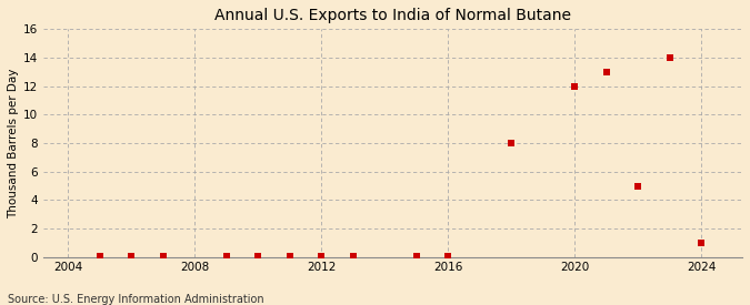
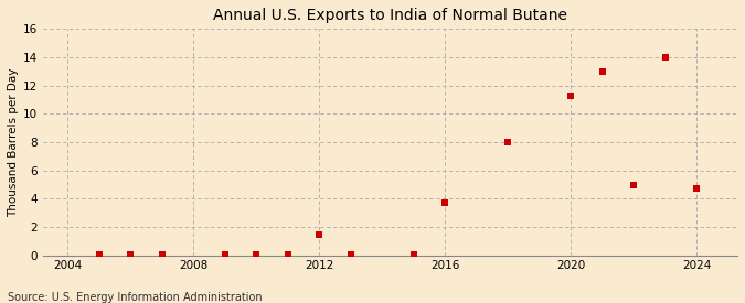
2012: 0.1 -> 1.5
2016: 0.1 -> 3.7
2020: 12.0 -> 11.3
2024: 1.0 -> 4.7
